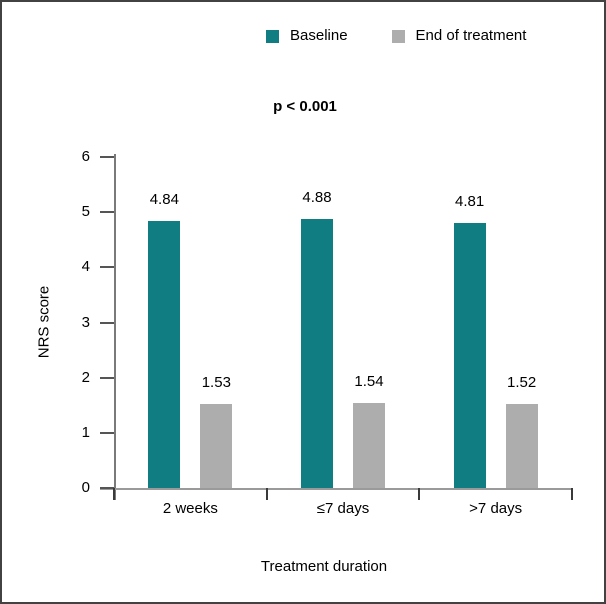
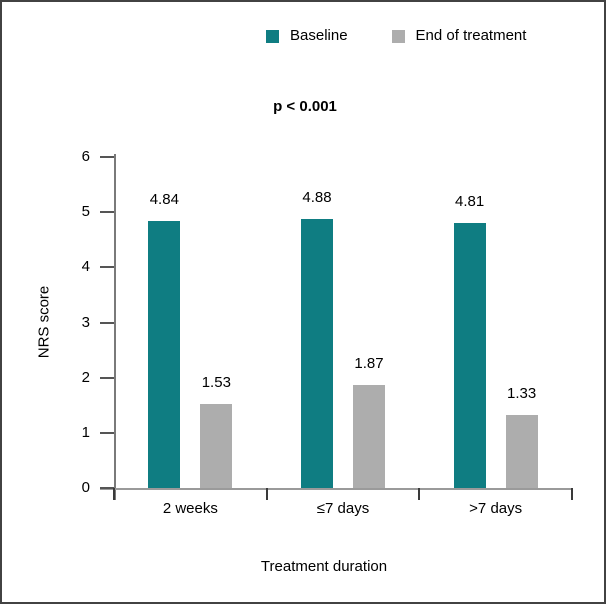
End of treatment/≤7 days: 1.54 -> 1.87
End of treatment/>7 days: 1.52 -> 1.33
